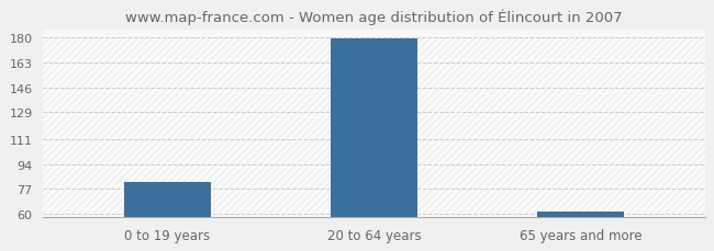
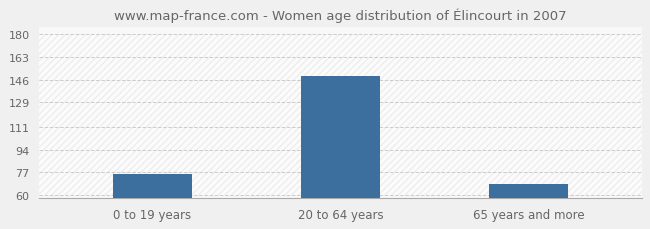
0 to 19 years: 82 -> 76
20 to 64 years: 179 -> 149
65 years and more: 62 -> 68
